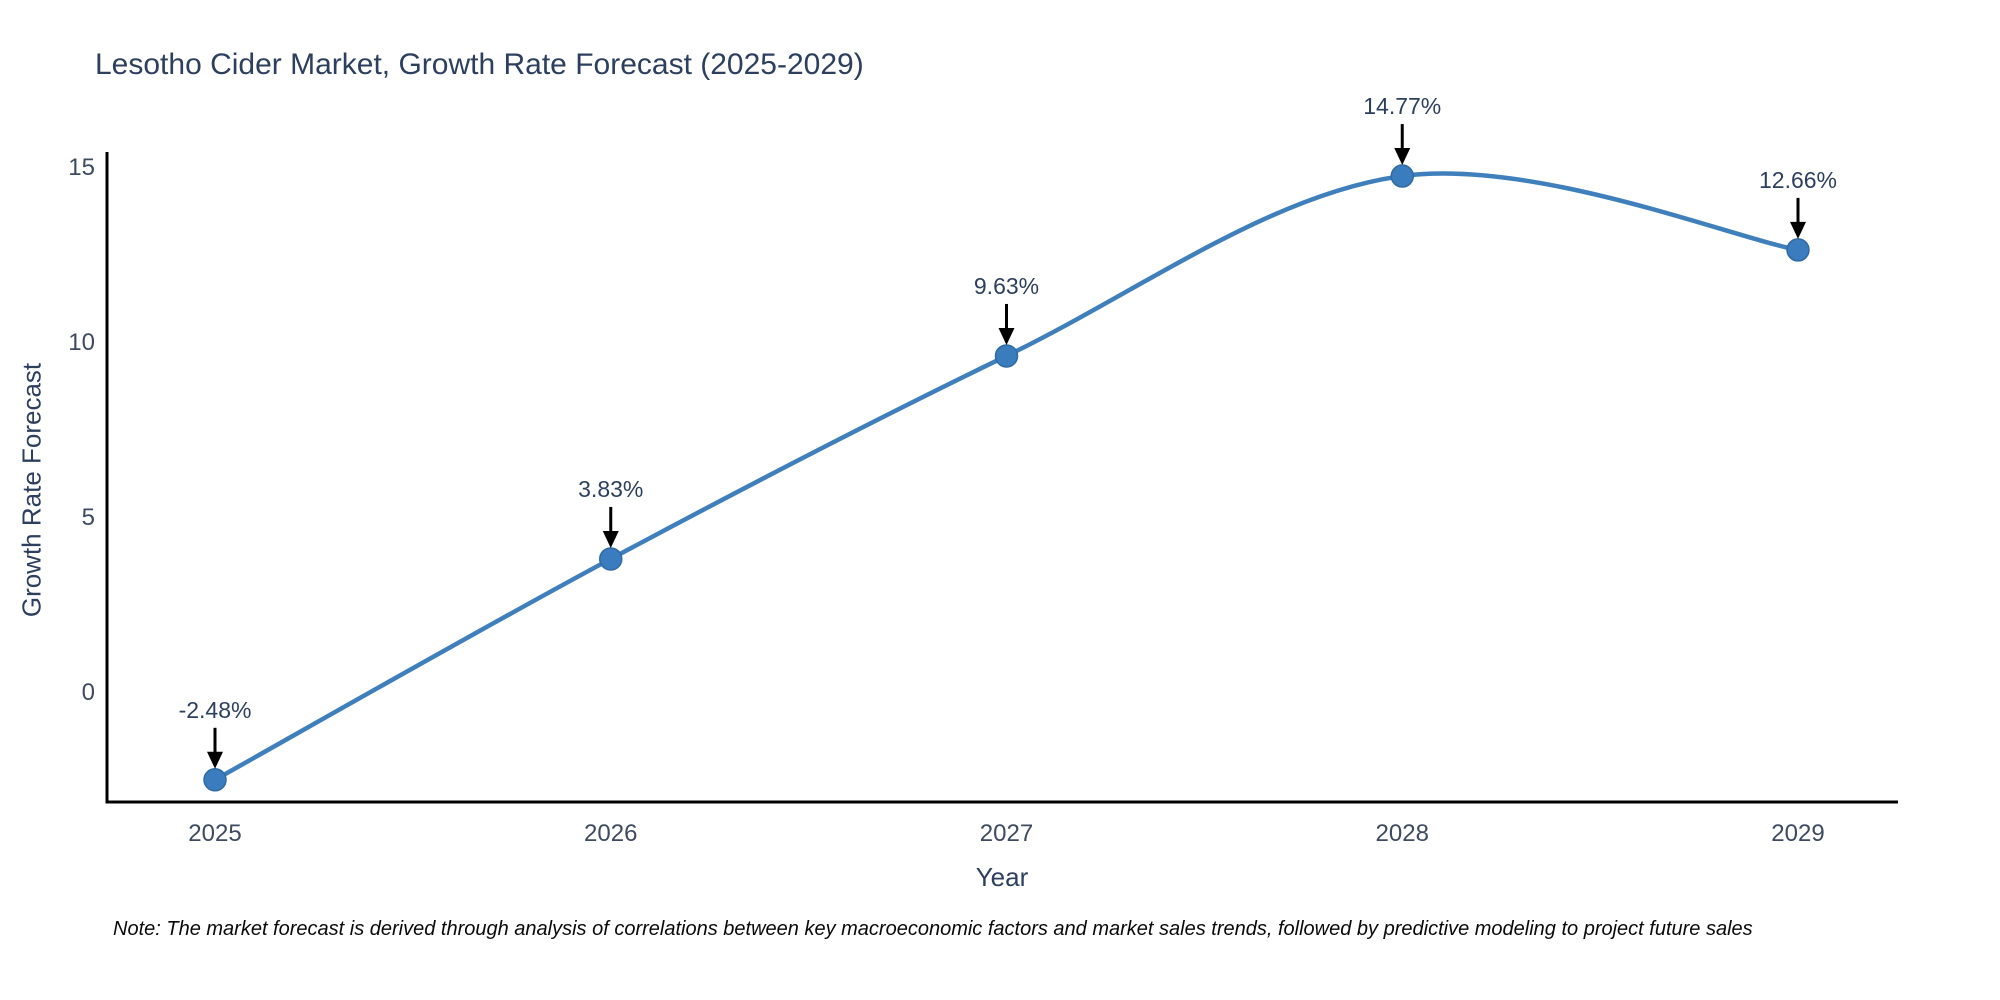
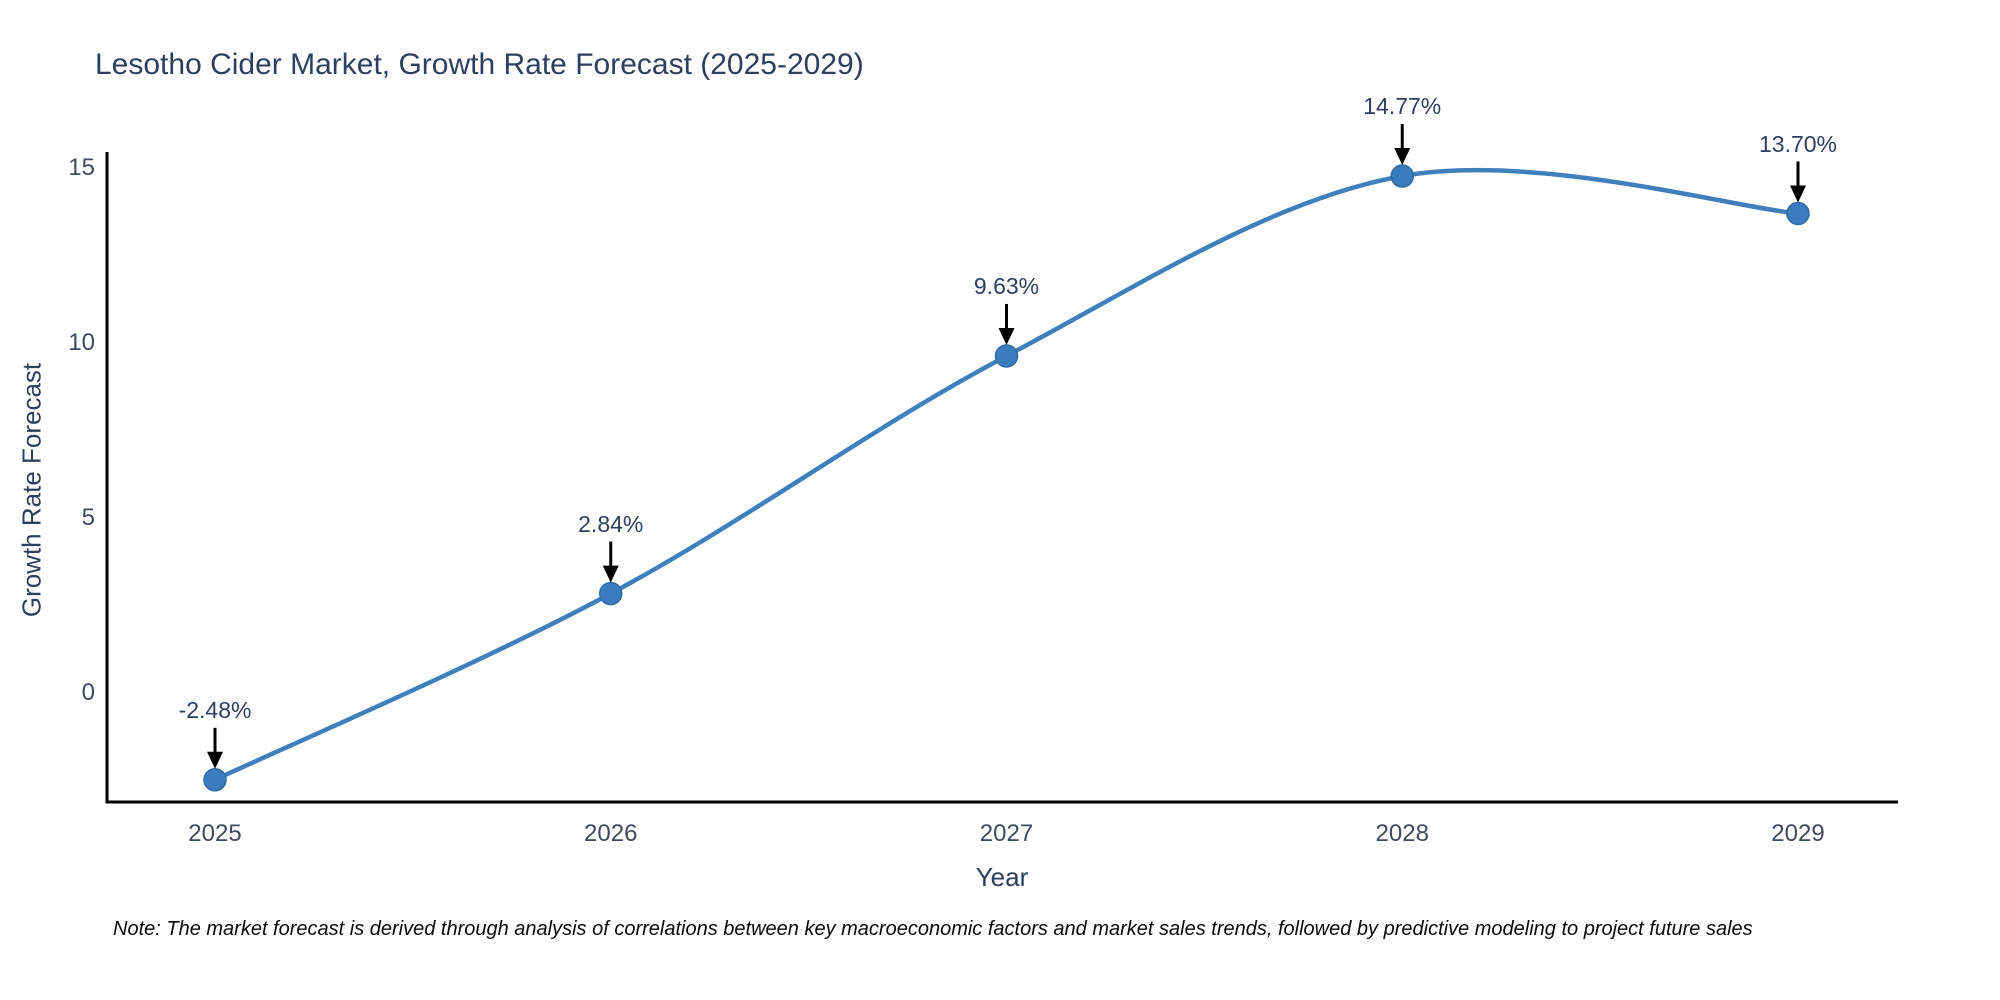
2026: 3.83% -> 2.84%
2029: 12.66% -> 13.70%
